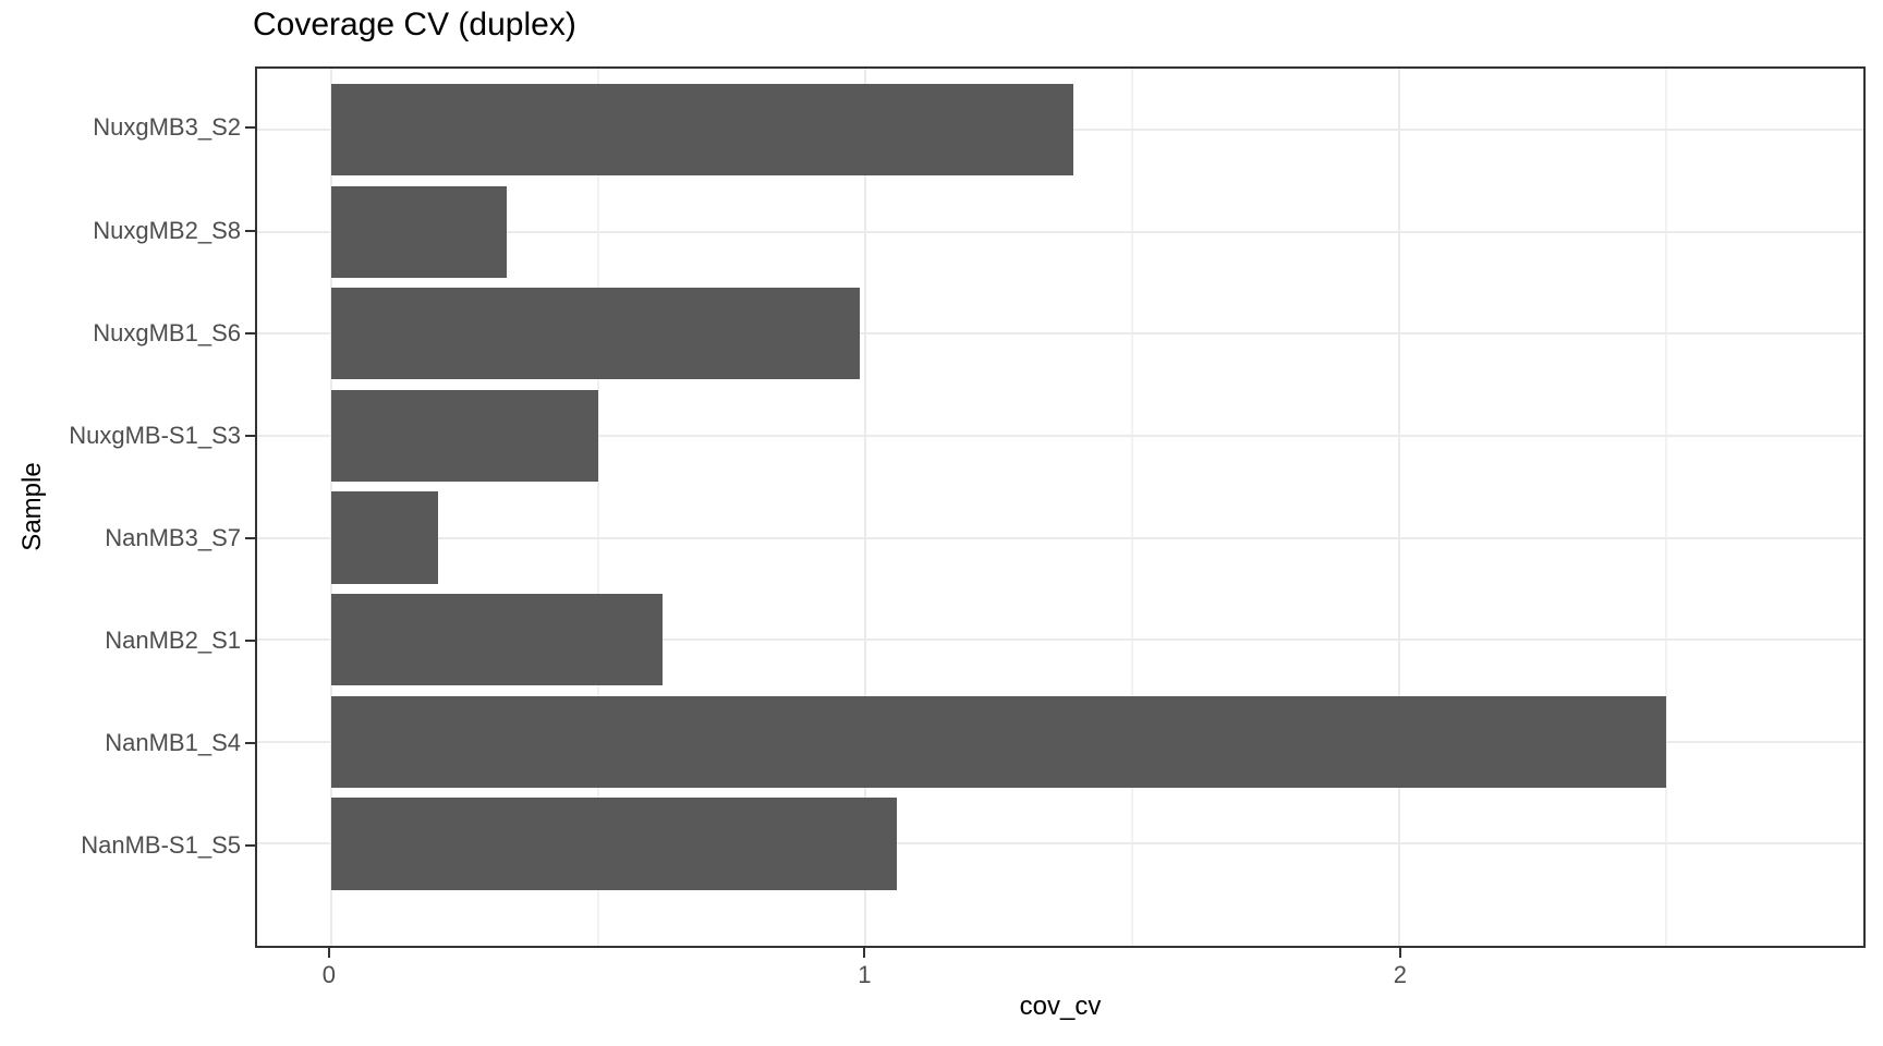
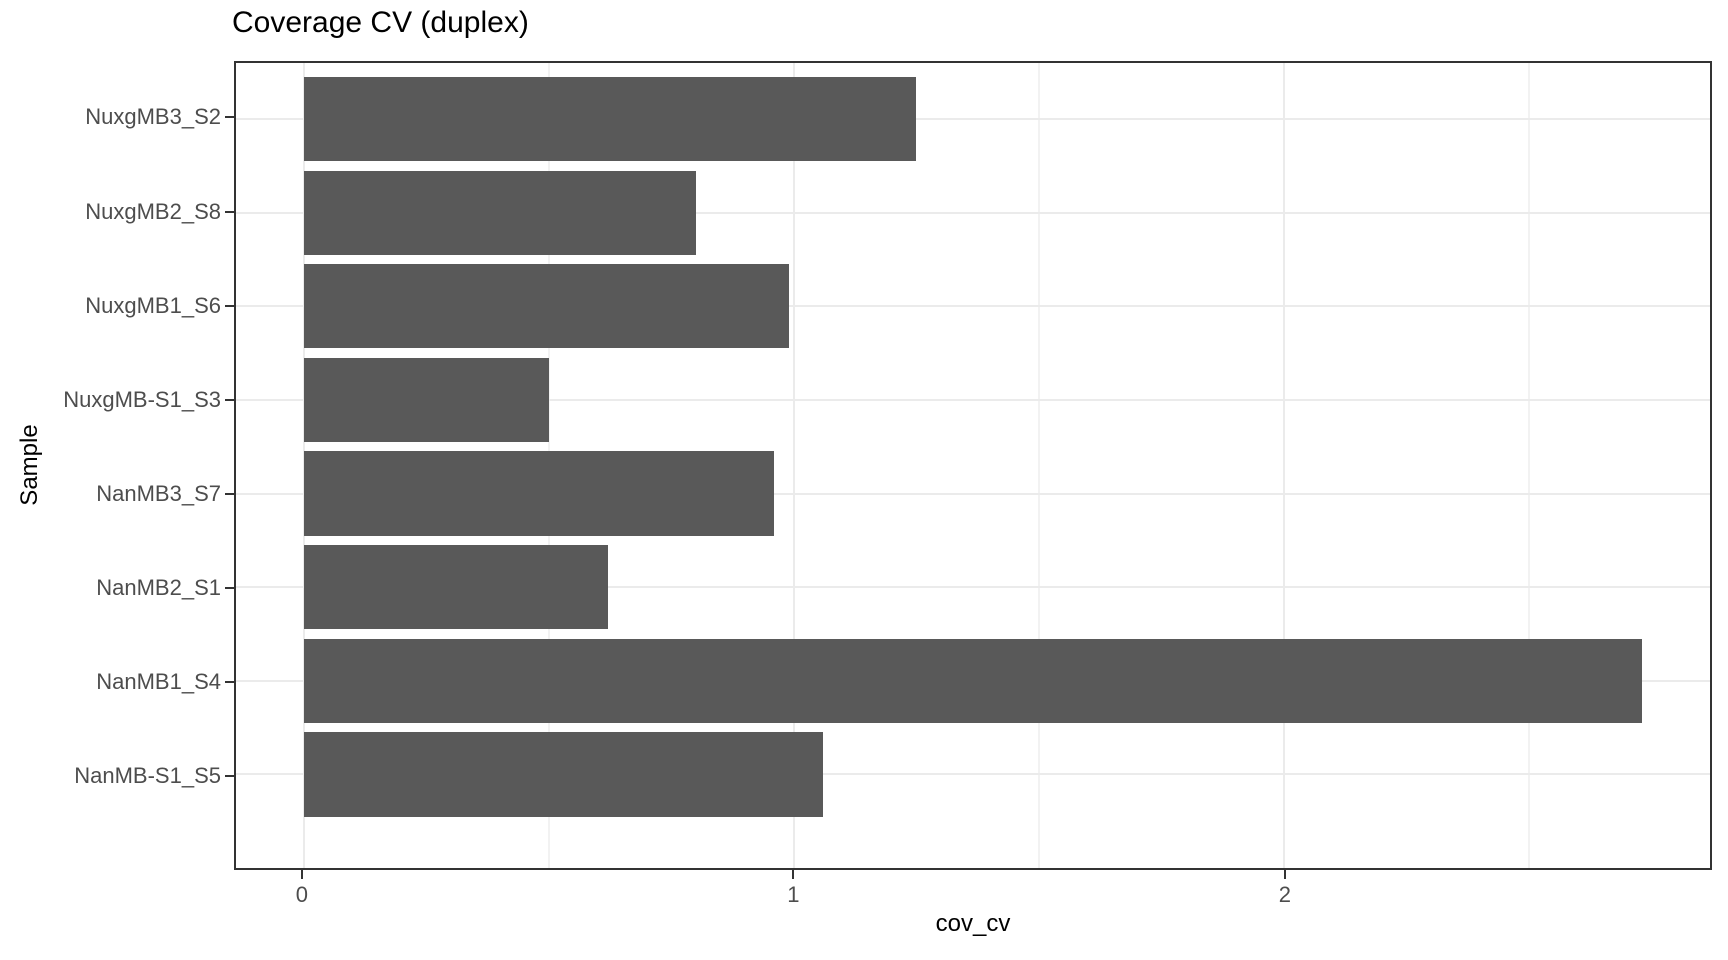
NuxgMB3_S2: 1.39 -> 1.25
NuxgMB2_S8: 0.33 -> 0.80
NanMB3_S7: 0.20 -> 0.96
NanMB1_S4: 2.50 -> 2.73
